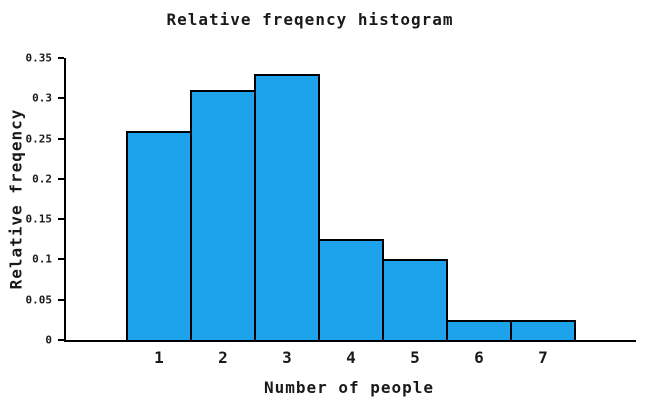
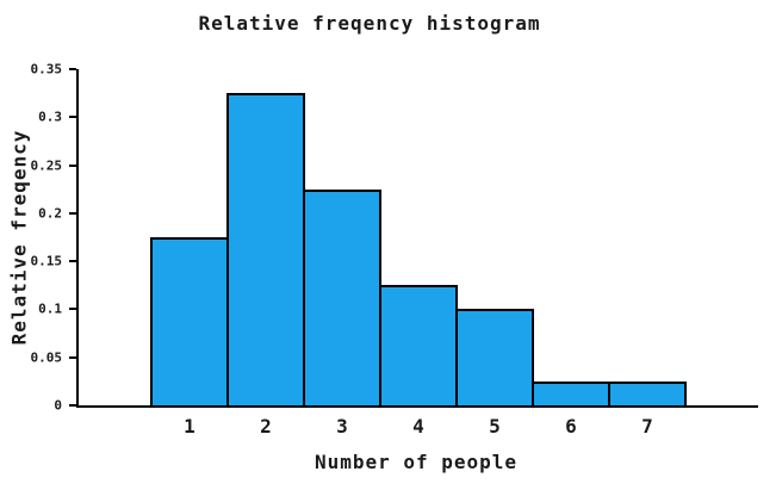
1: 0.26 -> 0.17
2: 0.31 -> 0.33
3: 0.33 -> 0.23
